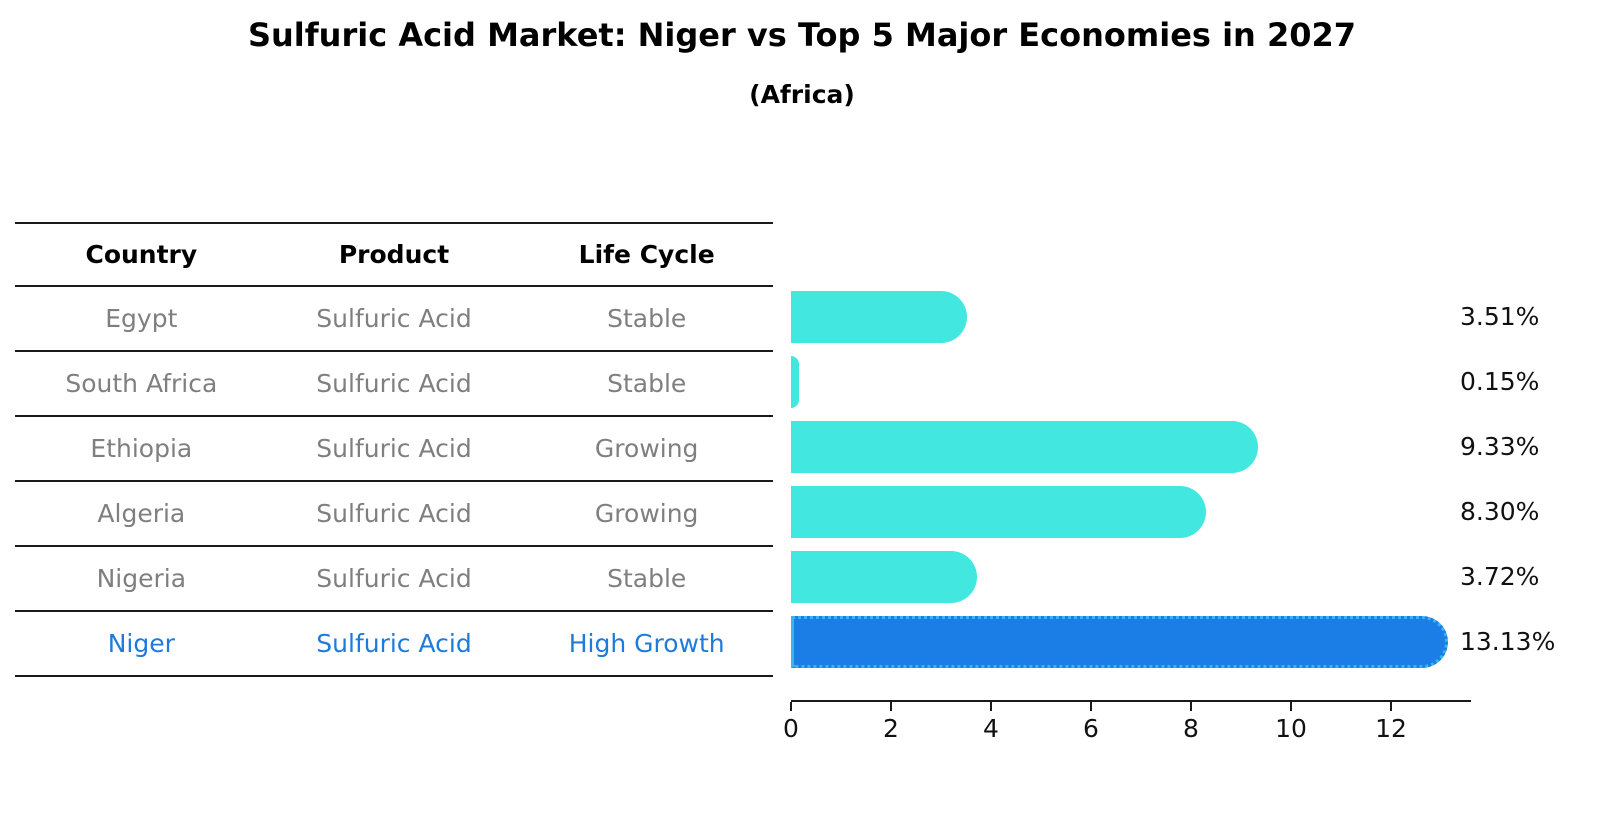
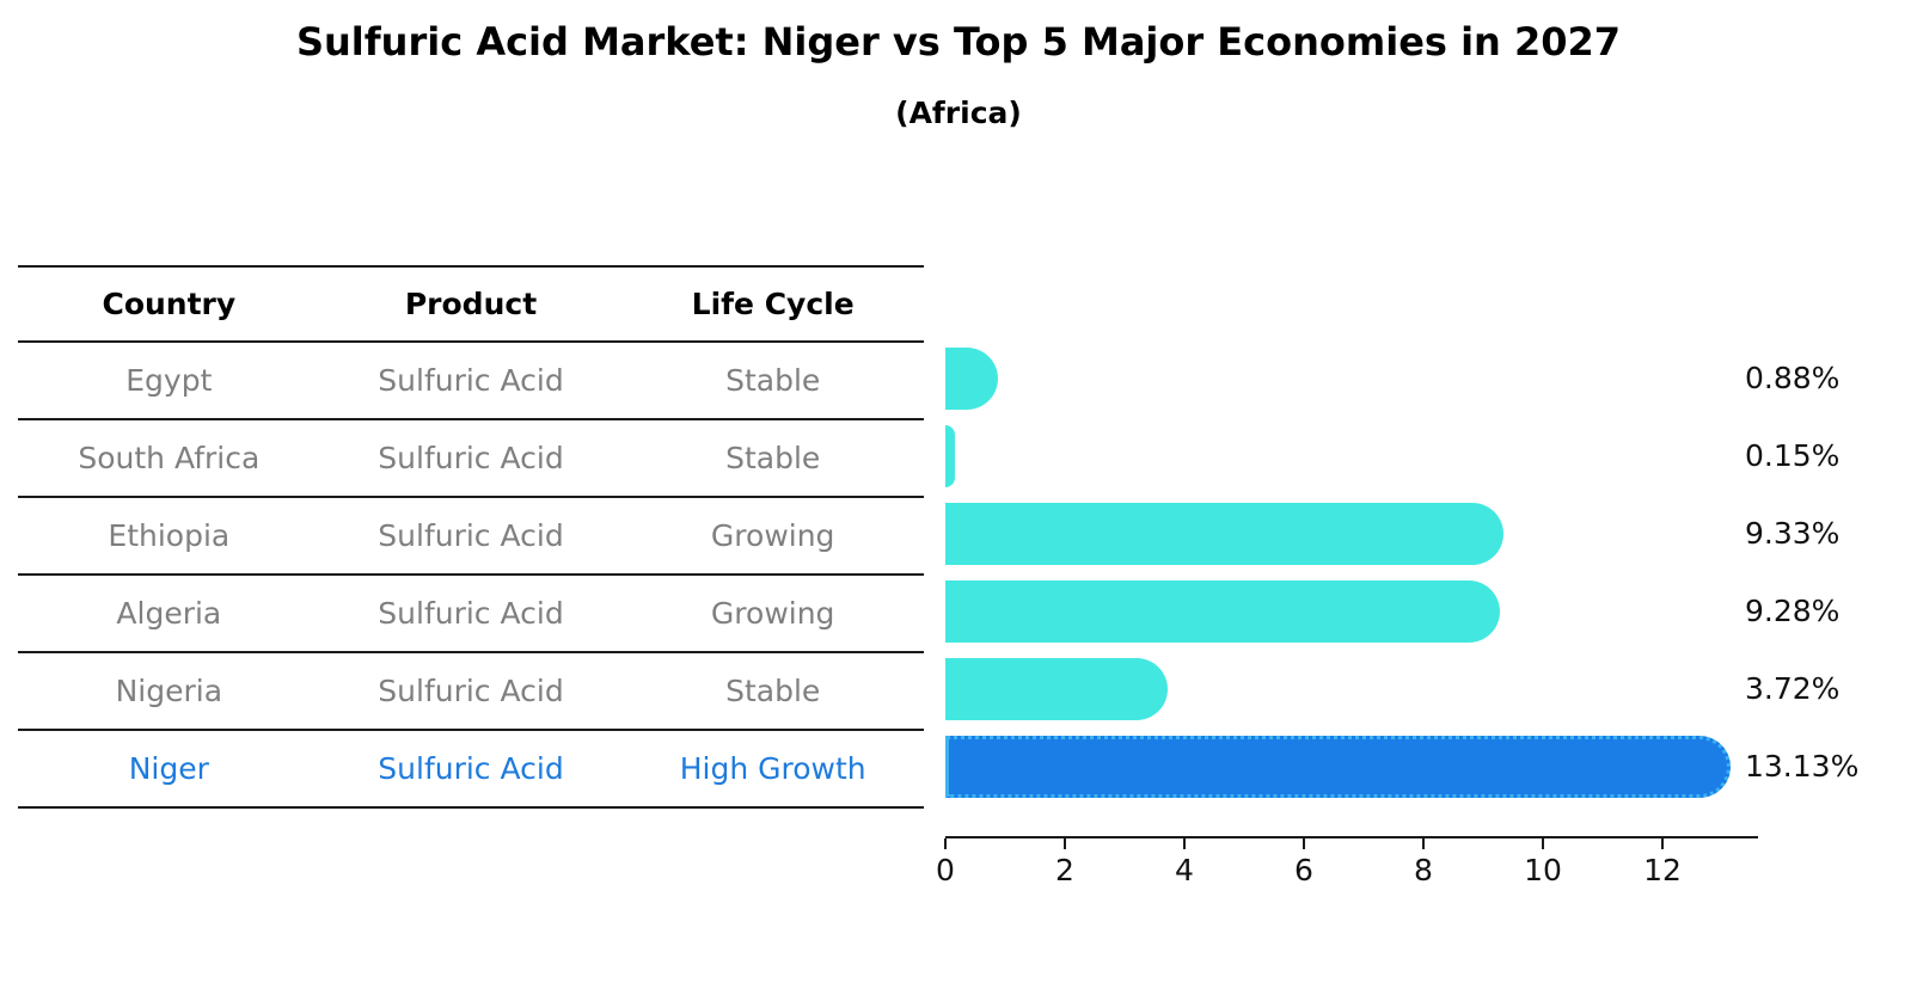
Egypt: 3.51% -> 0.88%
Algeria: 8.30% -> 9.28%
